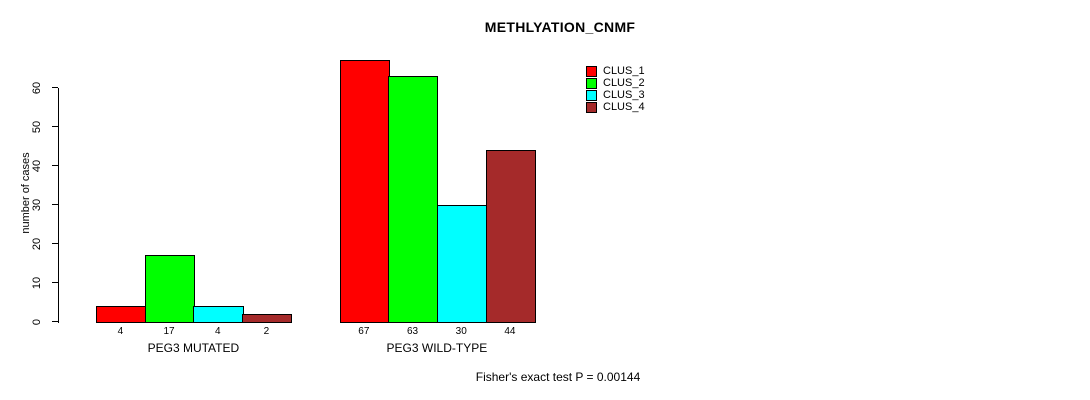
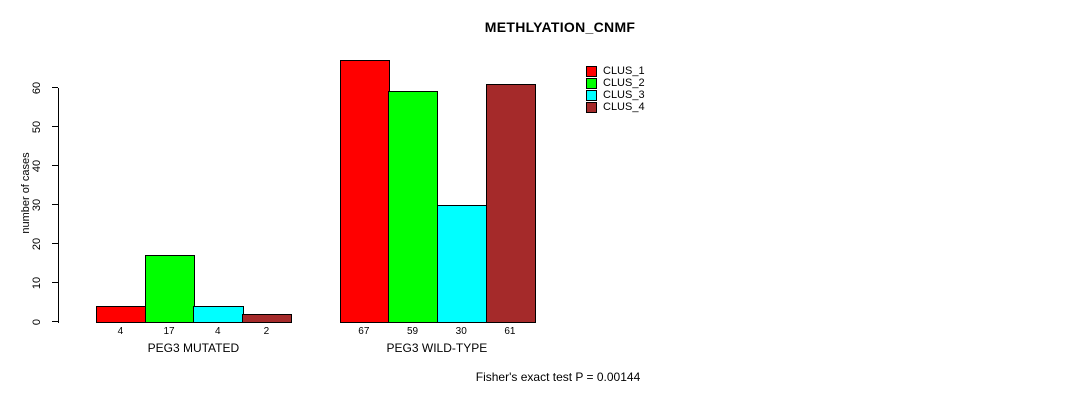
CLUS_2/PEG3 WILD-TYPE: 63 -> 59
CLUS_4/PEG3 WILD-TYPE: 44 -> 61
